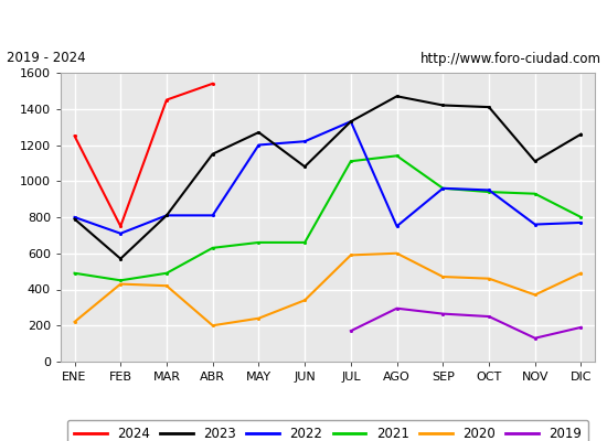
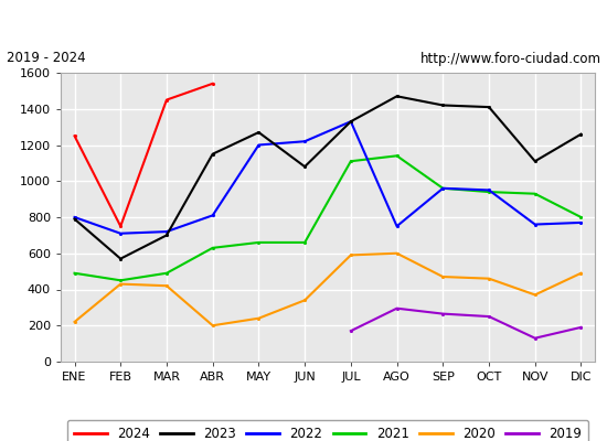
2023/MAR: 810 -> 700
2022/MAR: 810 -> 720
